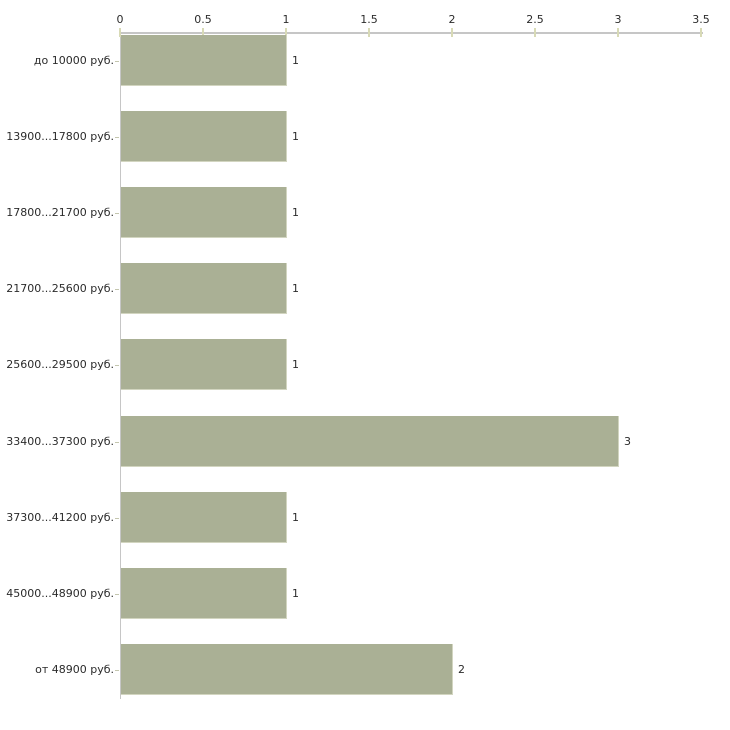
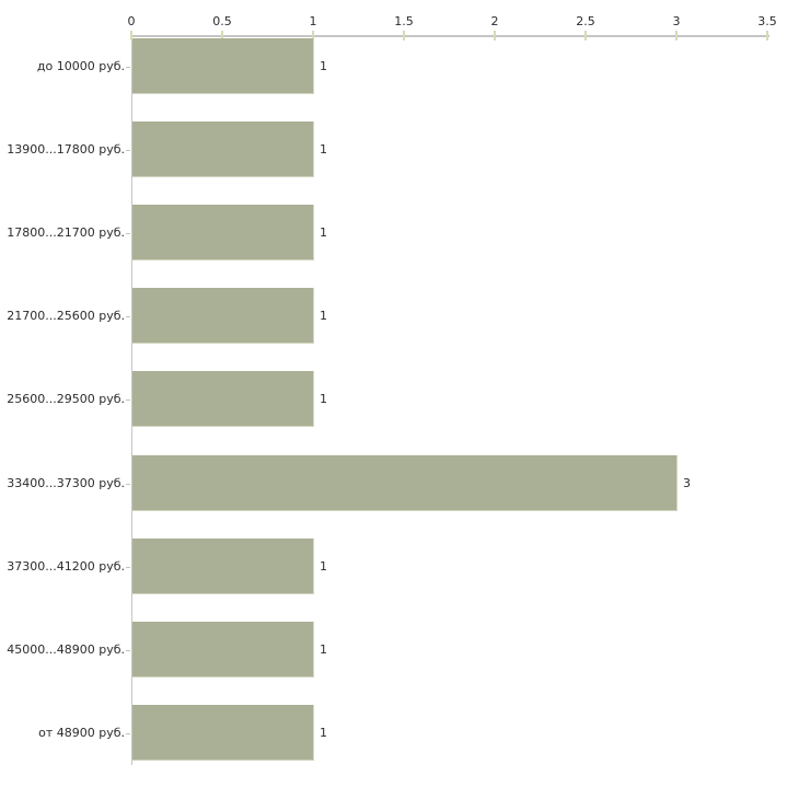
от 48900 руб.: 2 -> 1
